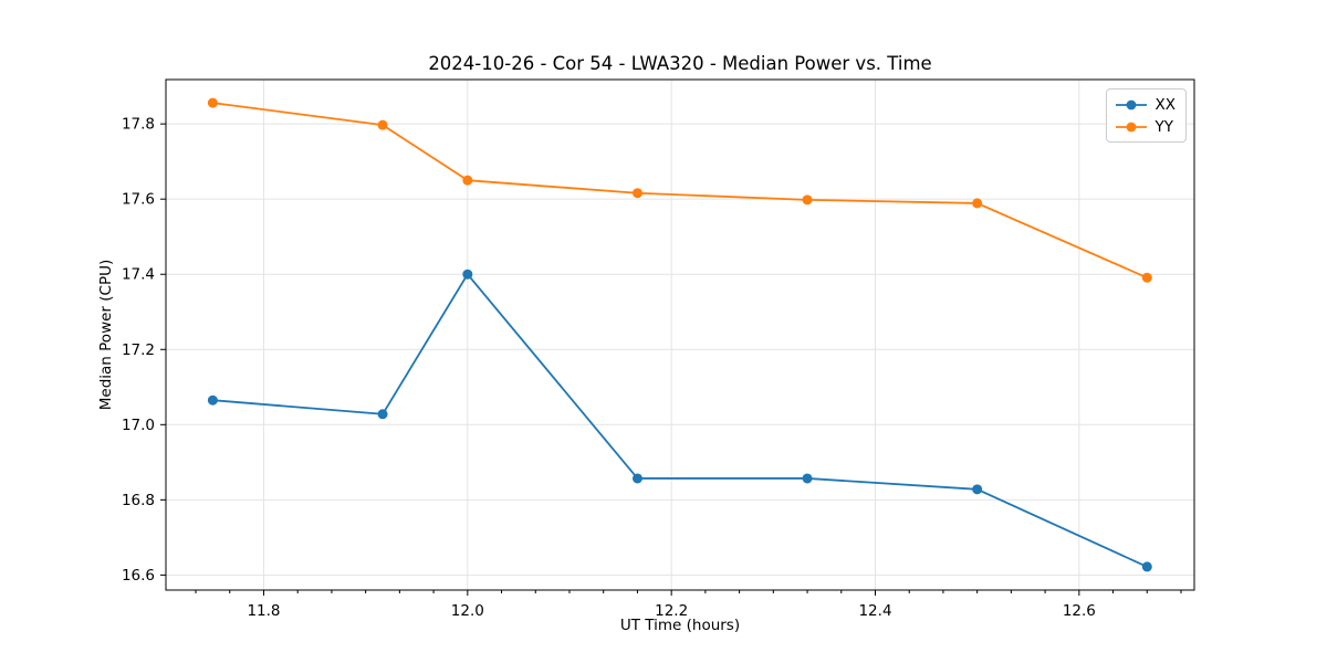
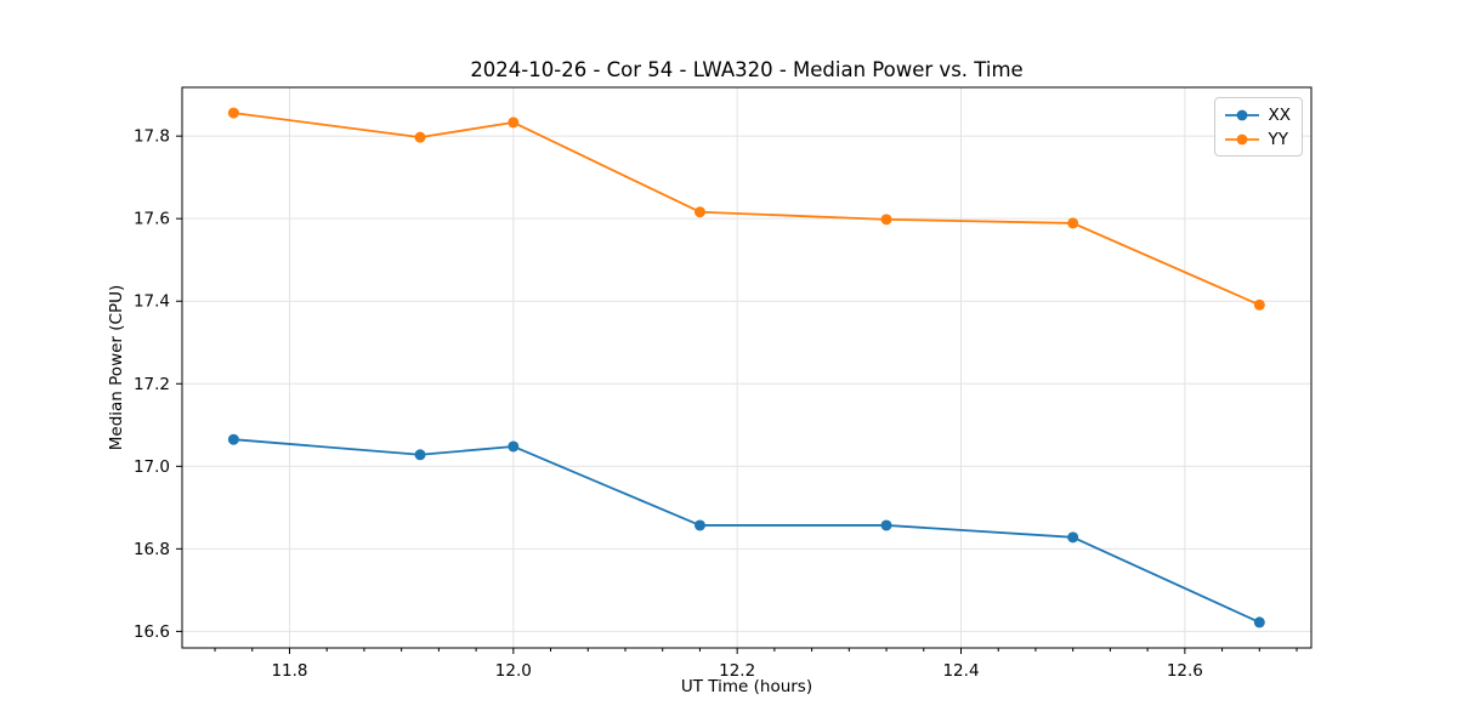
XX/12.0: 17.40 -> 17.05
YY/12.0: 17.65 -> 17.83
